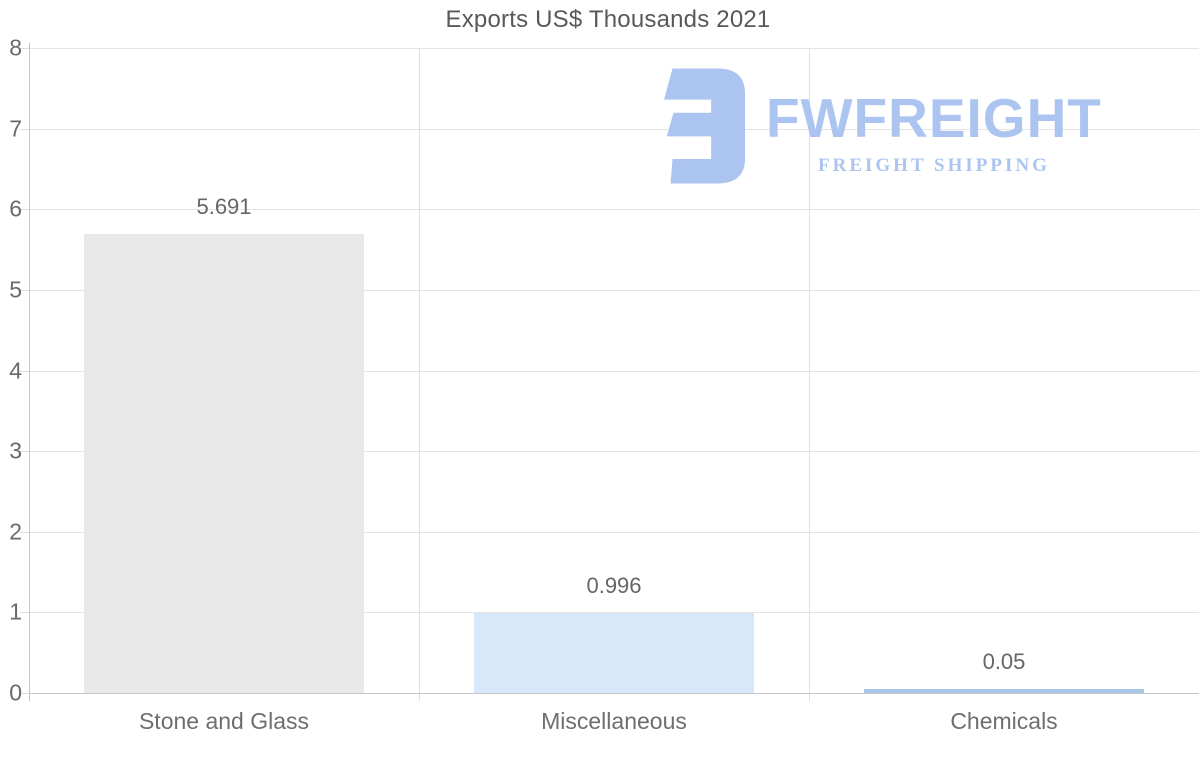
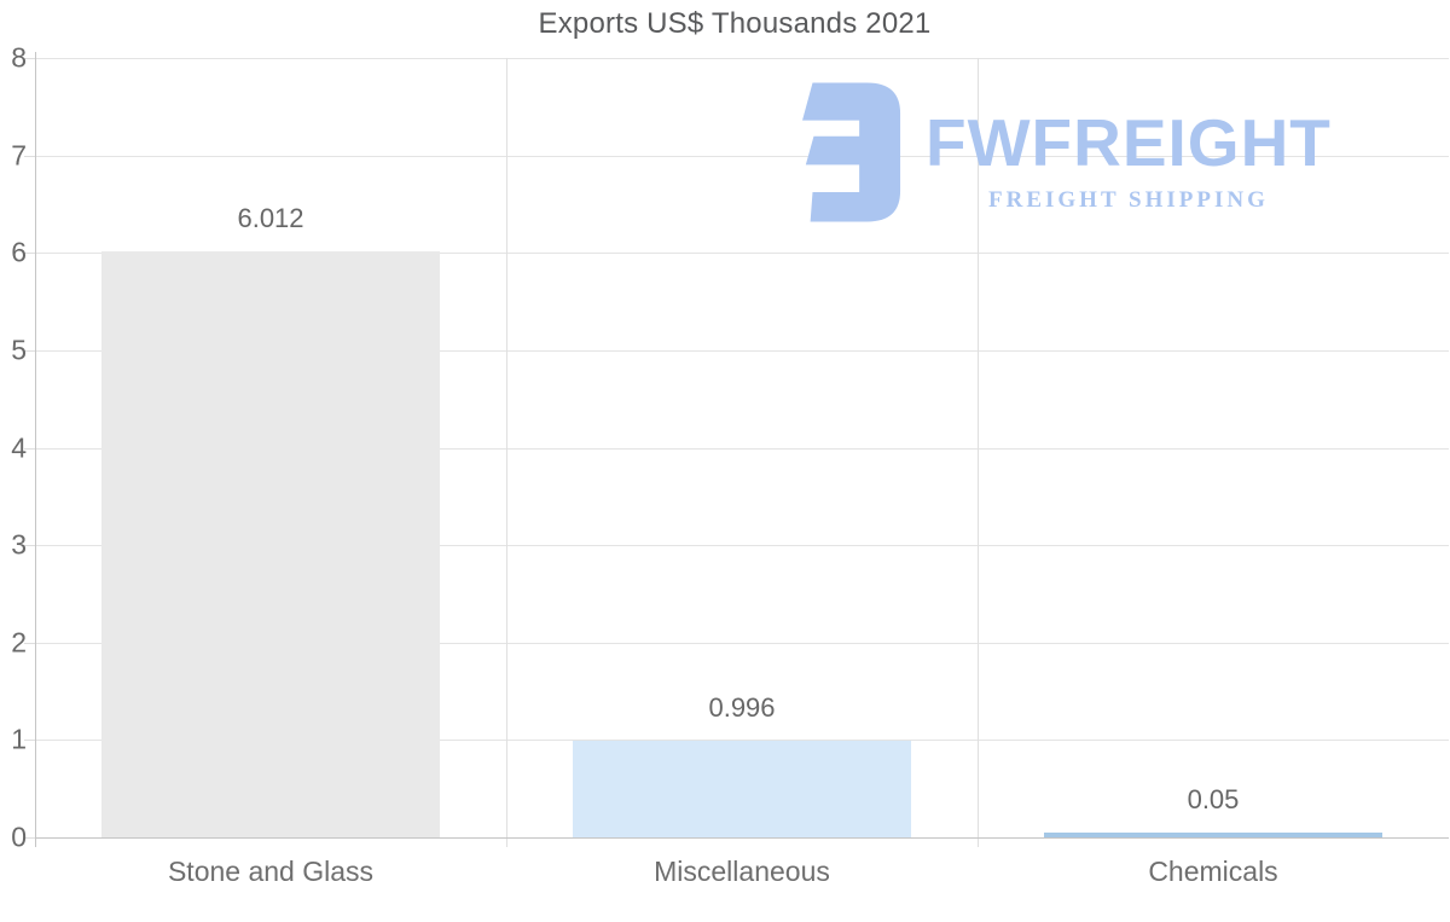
Stone and Glass: 5.691 -> 6.012
